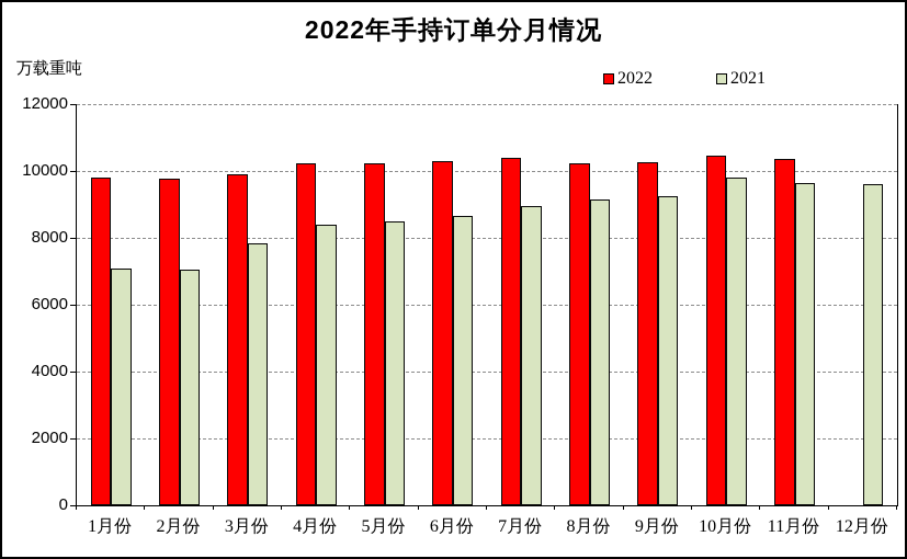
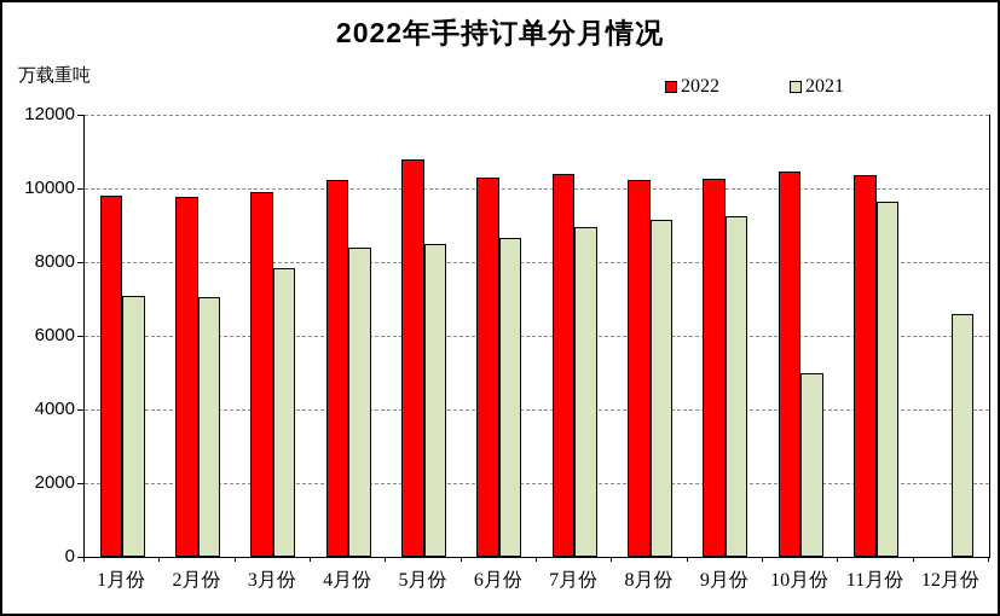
2022/5月份: 10200 -> 10800
2021/10月份: 9800 -> 5000
2021/12月份: 9600 -> 6600
